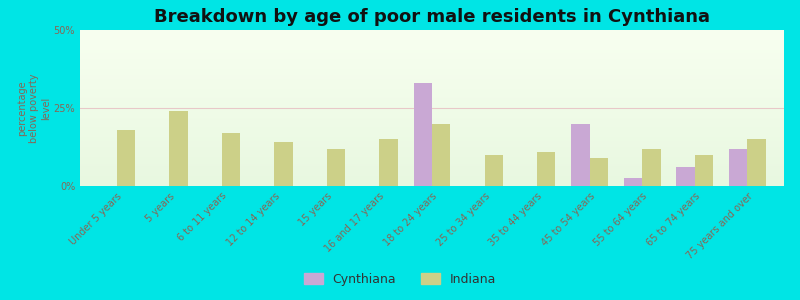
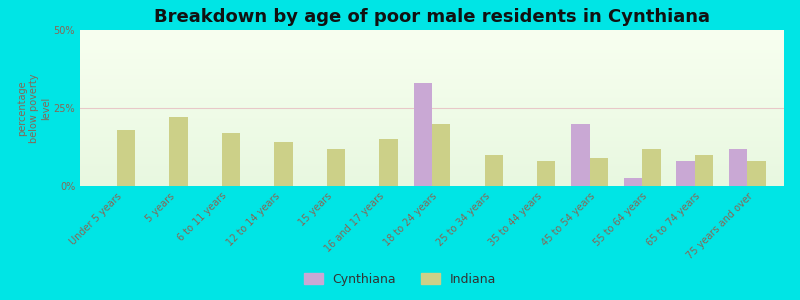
Indiana/5 years: 24% -> 22%
Indiana/35 to 44 years: 11% -> 8%
Cynthiana/65 to 74 years: 6.0% -> 8.0%
Indiana/75 years and over: 15% -> 8%
